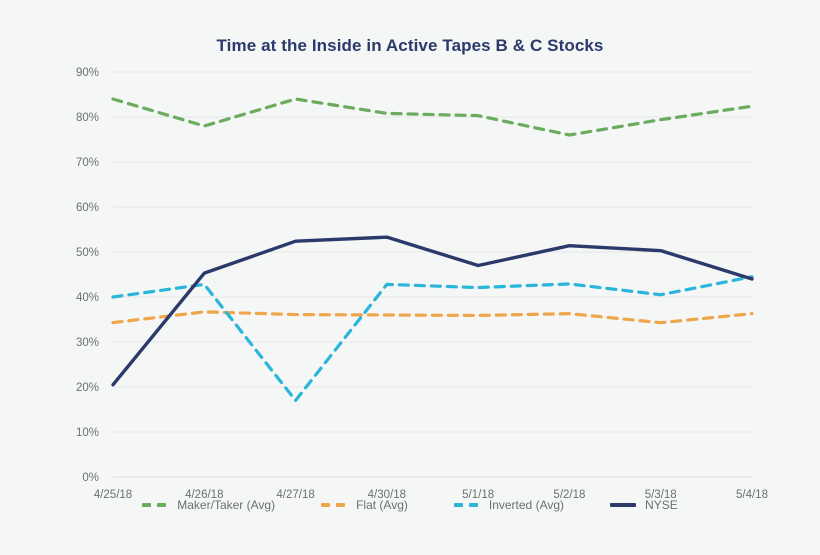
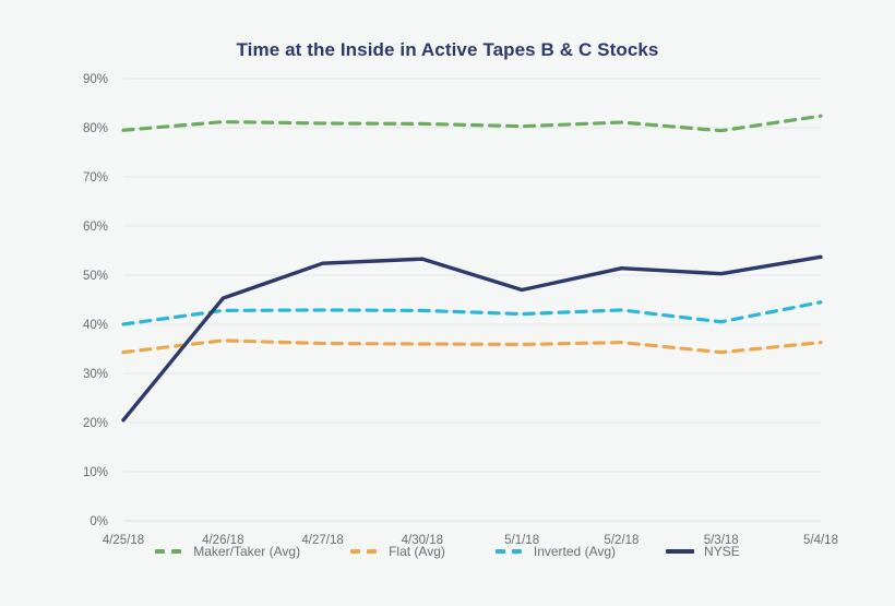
Maker/Taker (Avg)/4/25/18: 84% -> 80%
Maker/Taker (Avg)/4/26/18: 78% -> 81%
Maker/Taker (Avg)/4/27/18: 84% -> 81%
Inverted (Avg)/4/27/18: 17% -> 43%
Maker/Taker (Avg)/5/2/18: 76% -> 81%
NYSE/5/4/18: 44% -> 54%
